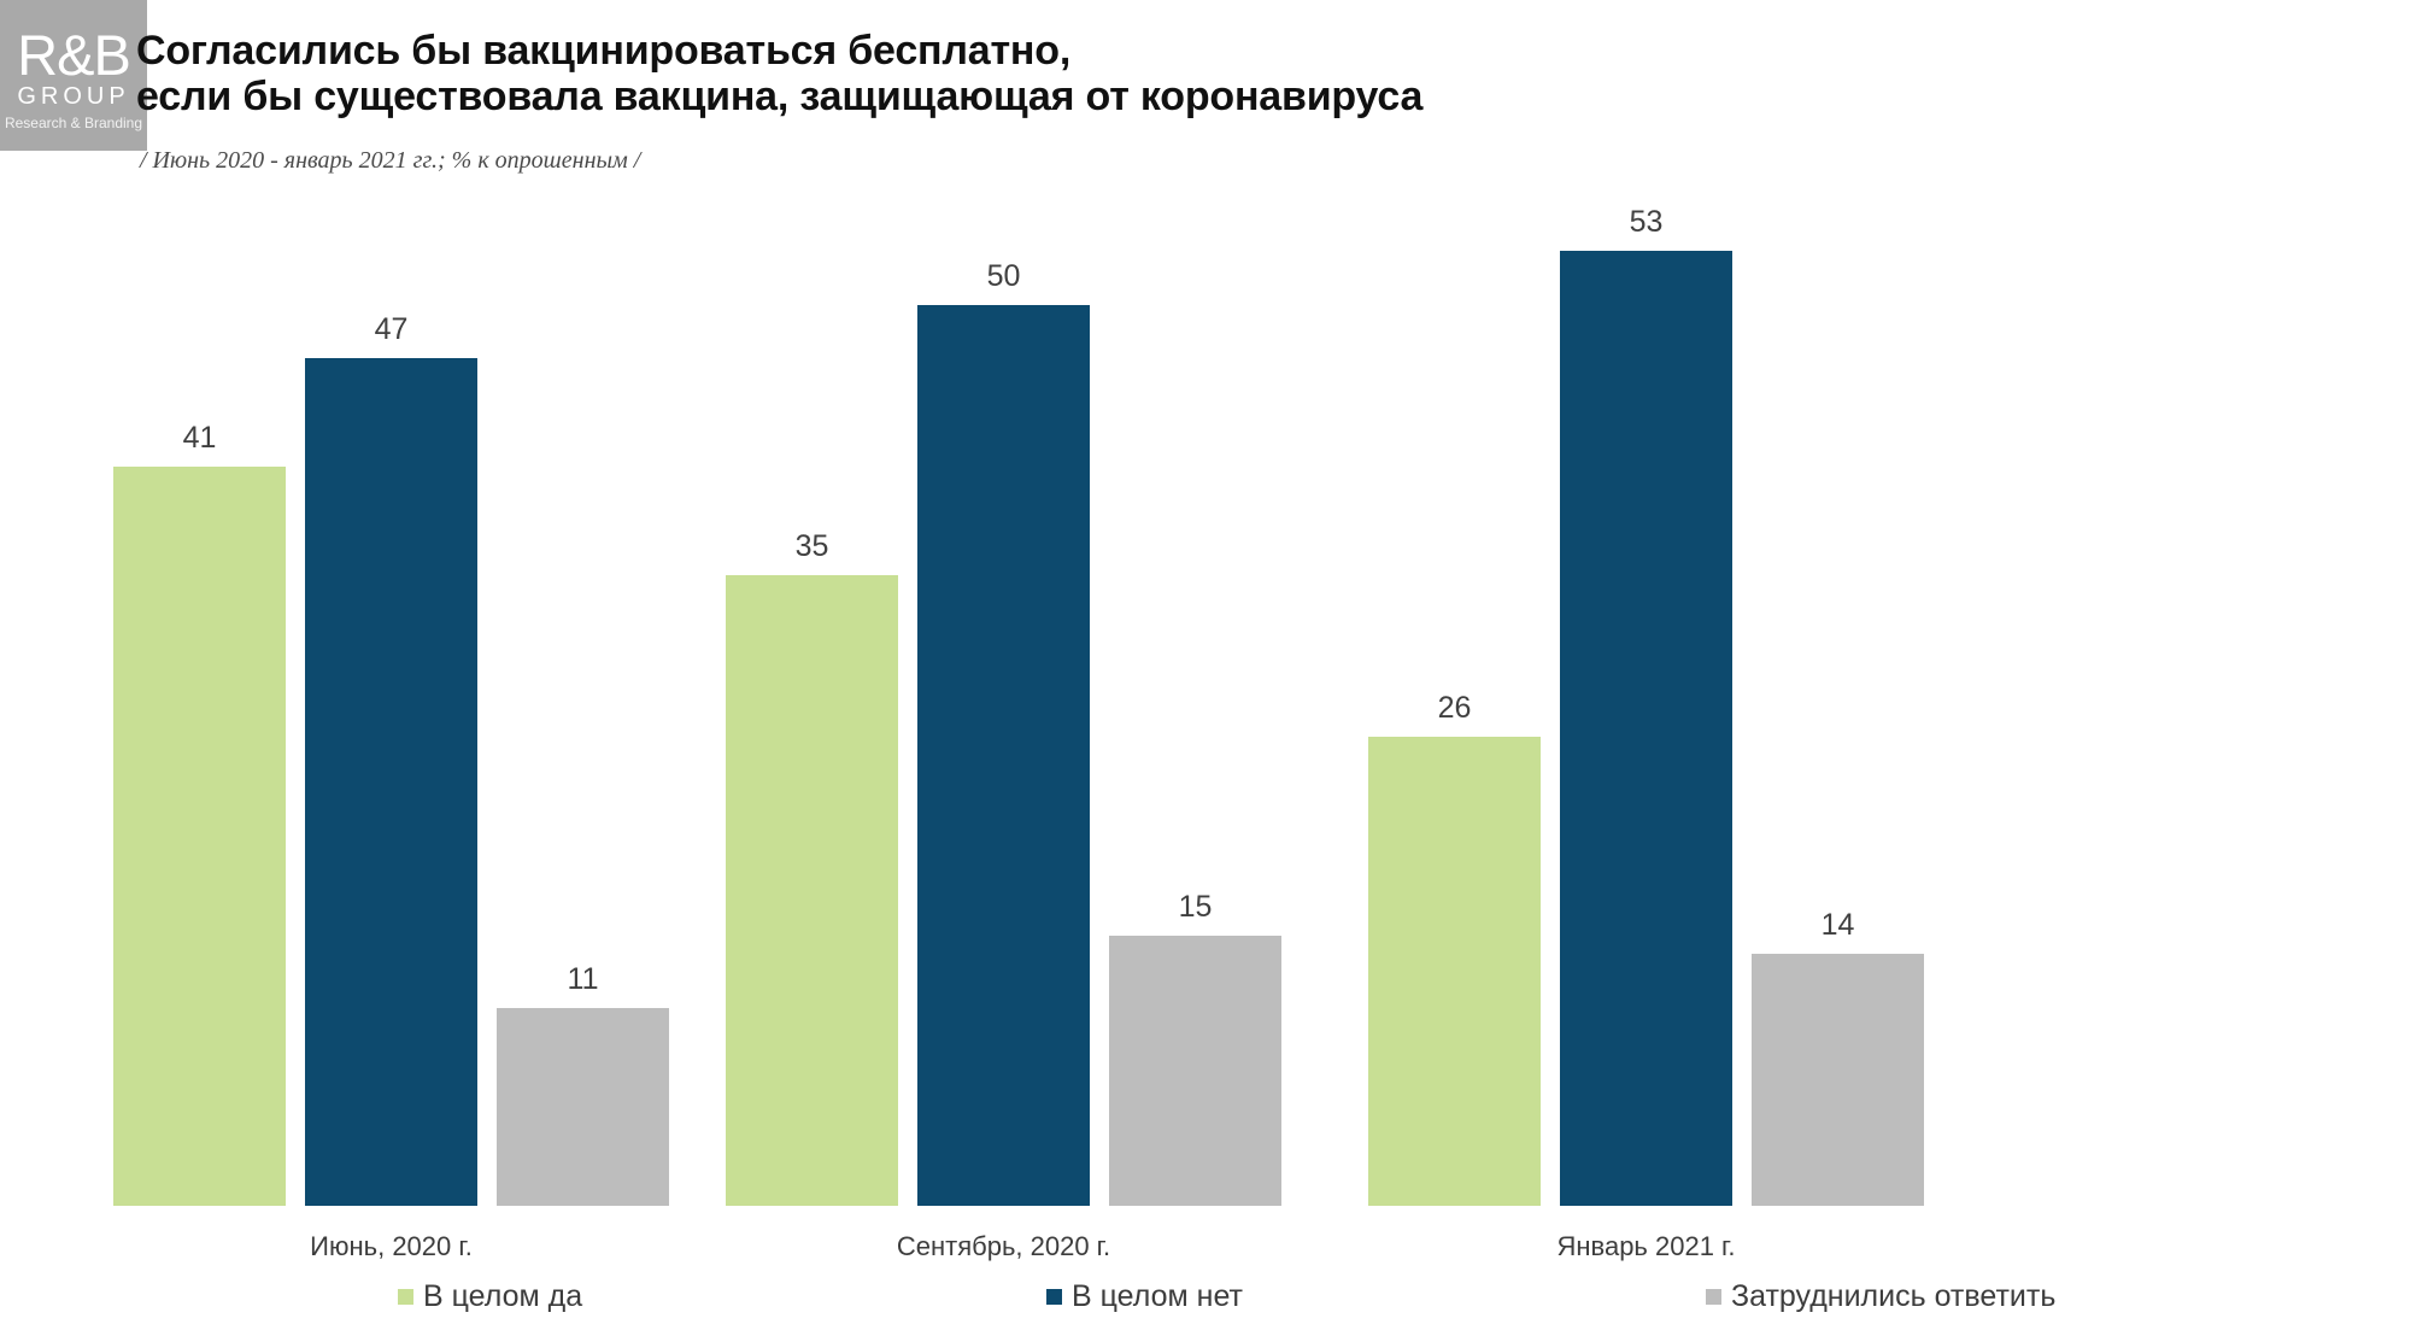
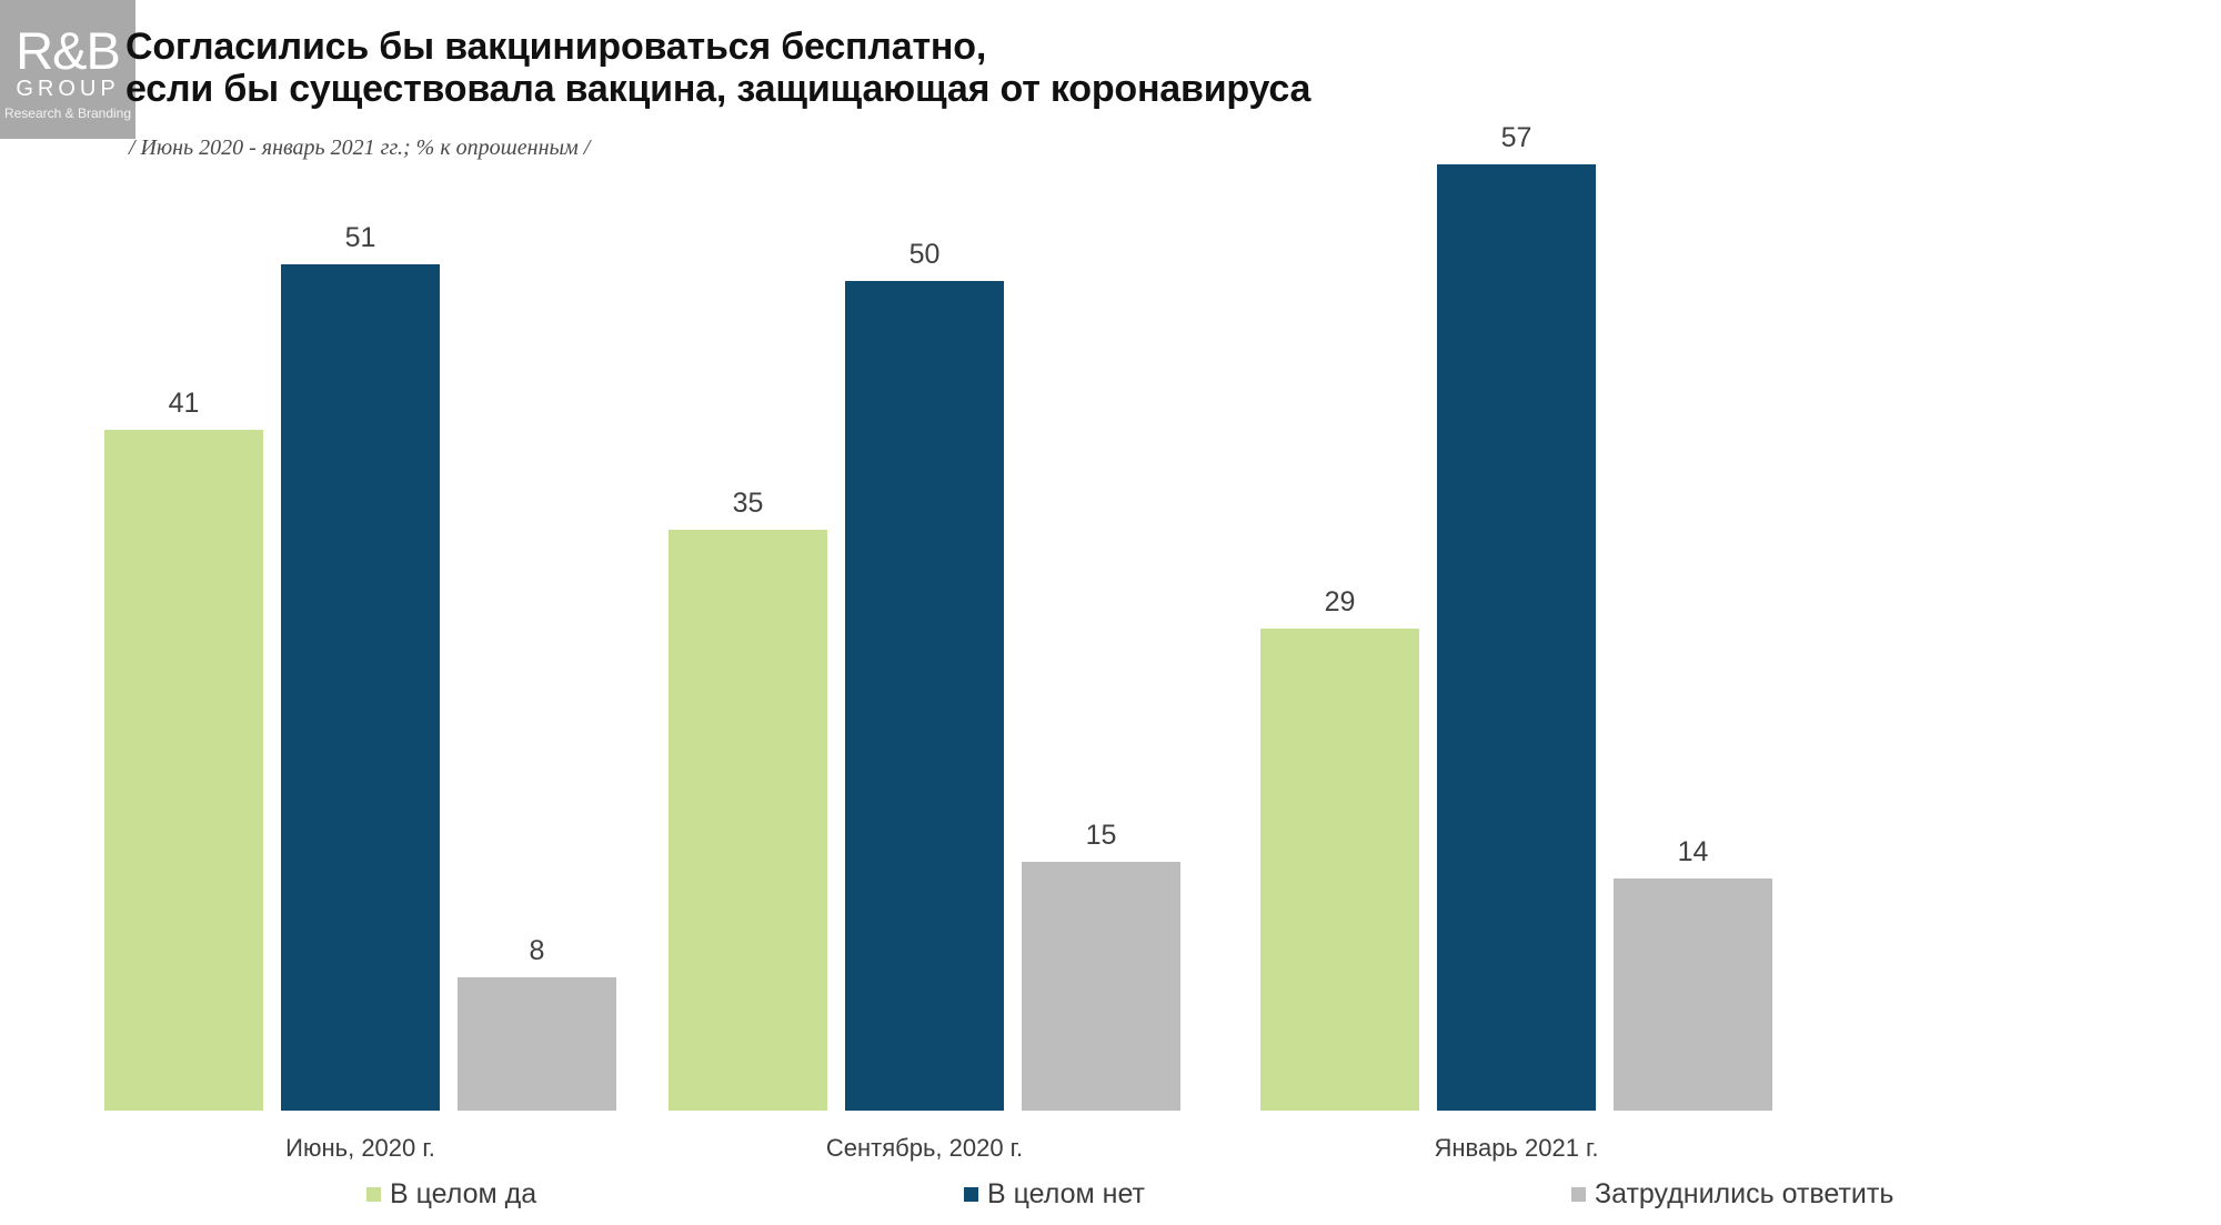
В целом нет/Июнь, 2020 г.: 47 -> 51
Затруднились ответить/Июнь, 2020 г.: 11 -> 8
В целом да/Январь 2021 г.: 26 -> 29
В целом нет/Январь 2021 г.: 53 -> 57
